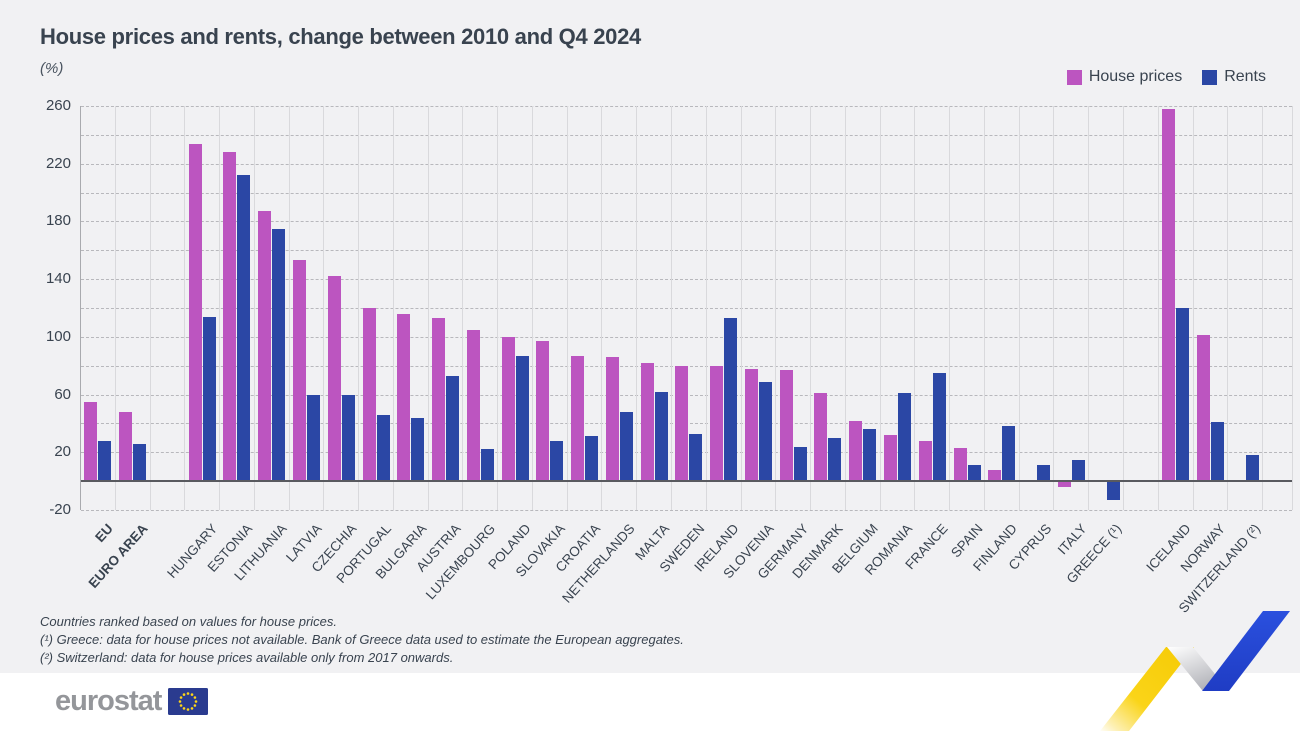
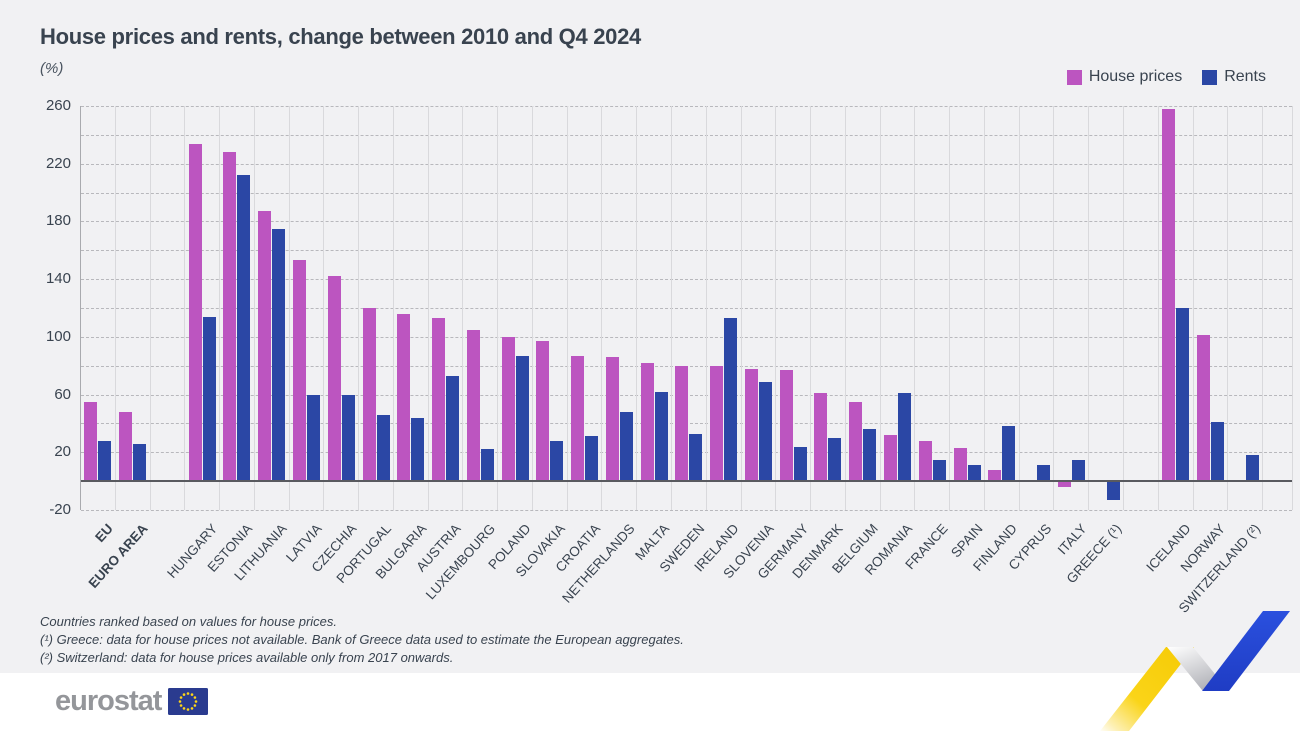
House prices/BELGIUM: 42 -> 55
Rents/FRANCE: 75 -> 15
